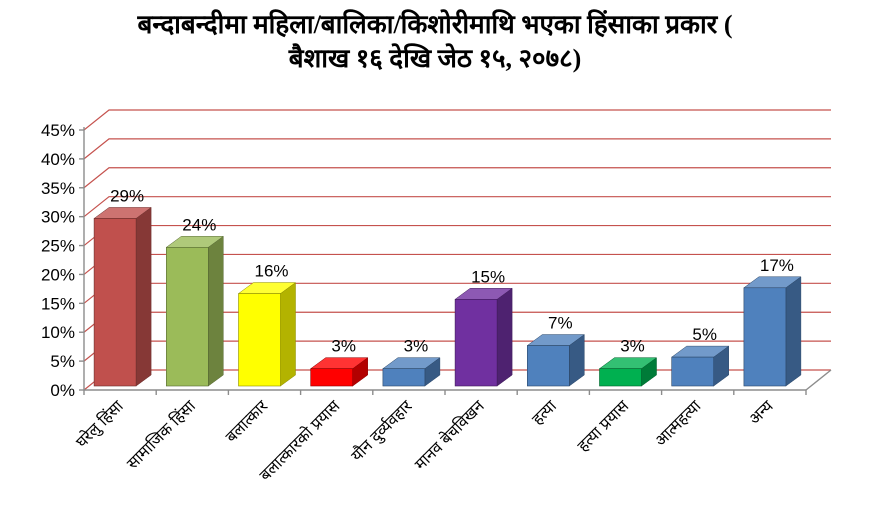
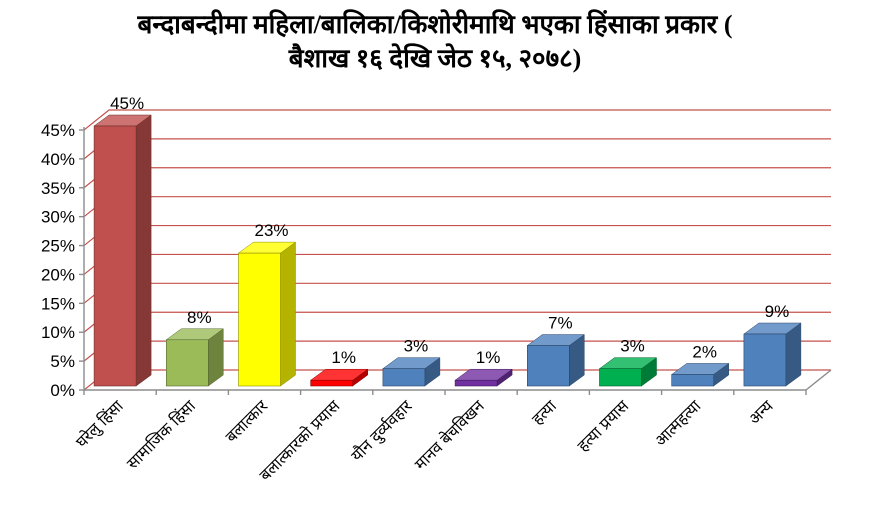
घरेलु हिंसा: 29% -> 45%
सामाजिक हिंसा: 24% -> 8%
बलात्कार: 16% -> 23%
बलात्कारको प्रयास: 3% -> 1%
मानव बेचविखन: 15% -> 1%
आत्महत्या: 5% -> 2%
अन्य: 17% -> 9%
